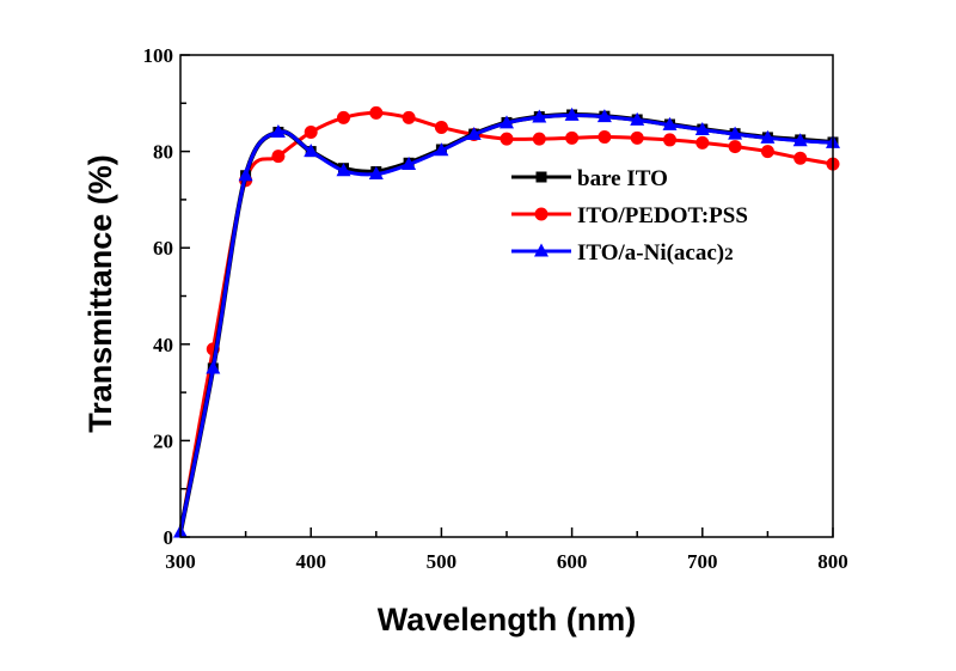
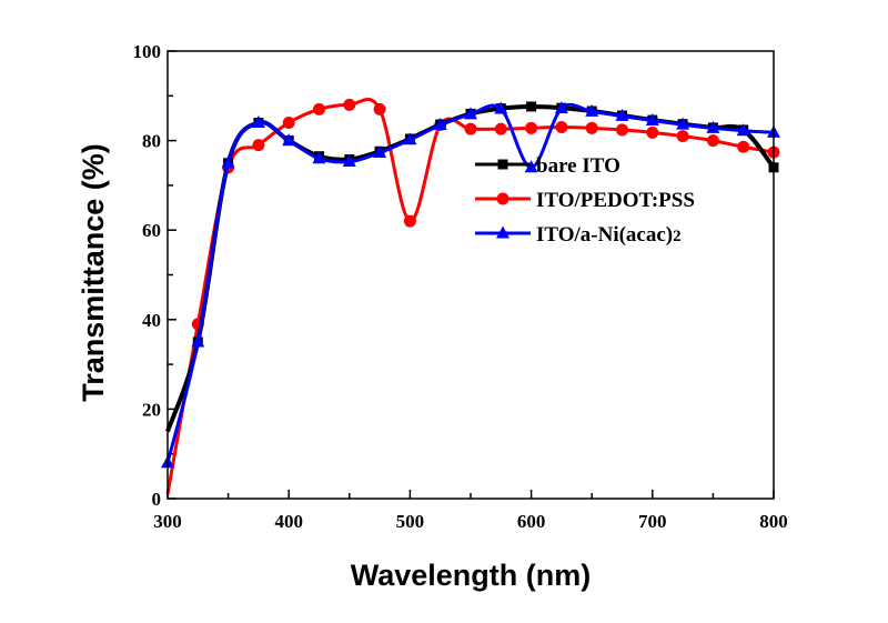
bare ITO/300: 1 -> 15
ITO/a-Ni(acac)2/300: 1 -> 8
ITO/PEDOT:PSS/500: 85 -> 62
ITO/a-Ni(acac)2/600: 88 -> 74
bare ITO/800: 82 -> 74
